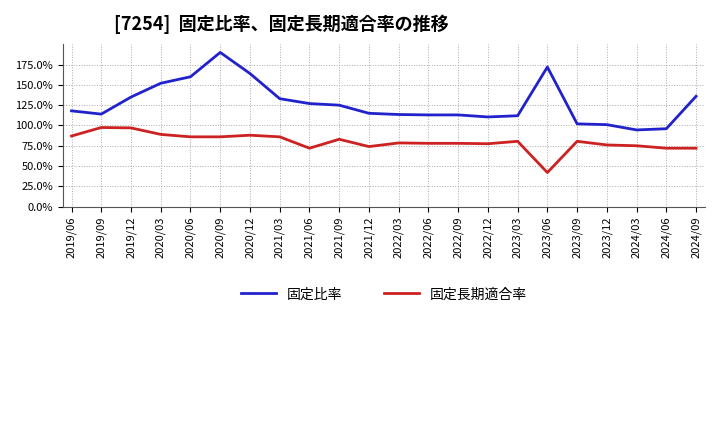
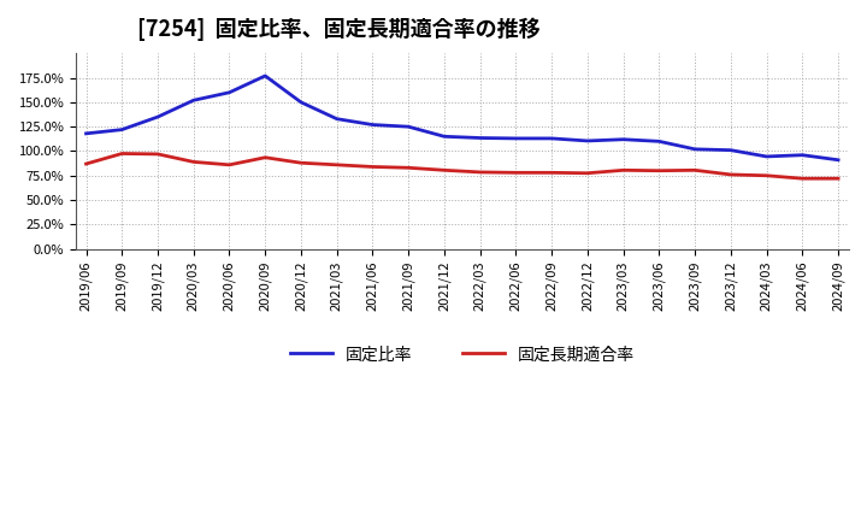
固定比率/2019/09: 114% -> 122%
固定比率/2020/09: 190% -> 177%
固定長期適合率/2020/09: 86% -> 94%
固定比率/2020/12: 164% -> 150%
固定長期適合率/2021/06: 72% -> 84%
固定長期適合率/2021/12: 74% -> 80%
固定比率/2023/06: 172% -> 110%
固定長期適合率/2023/06: 42% -> 80%
固定比率/2024/09: 136% -> 91%
